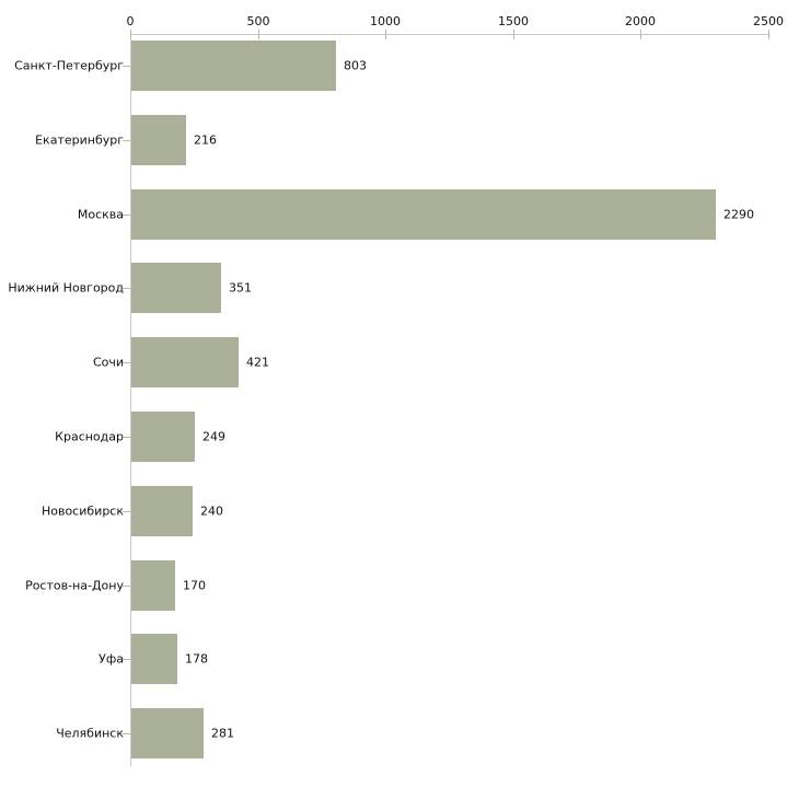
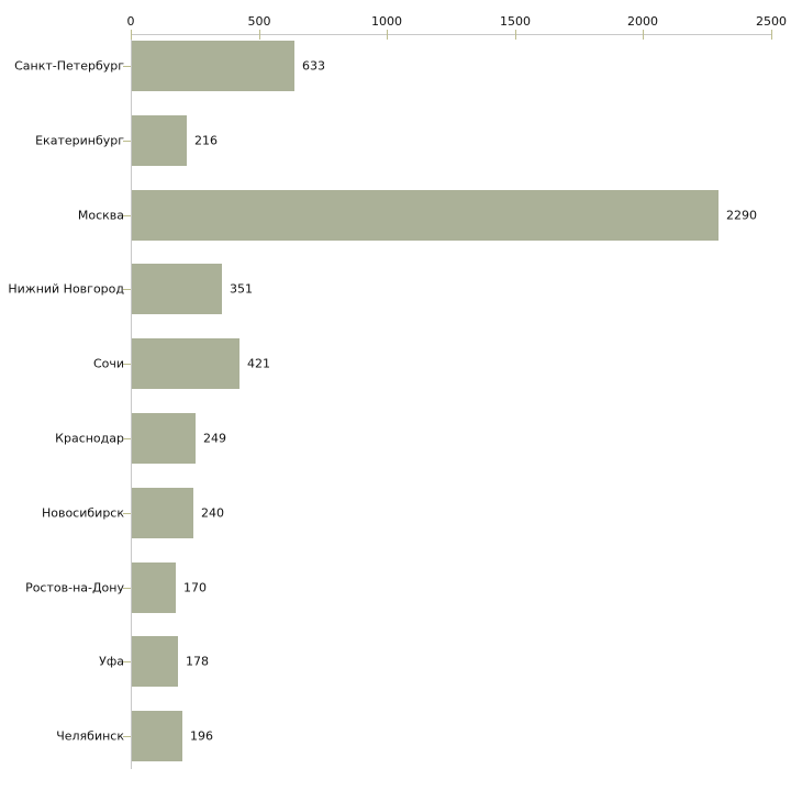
Санкт-Петербург: 803 -> 633
Челябинск: 281 -> 196
